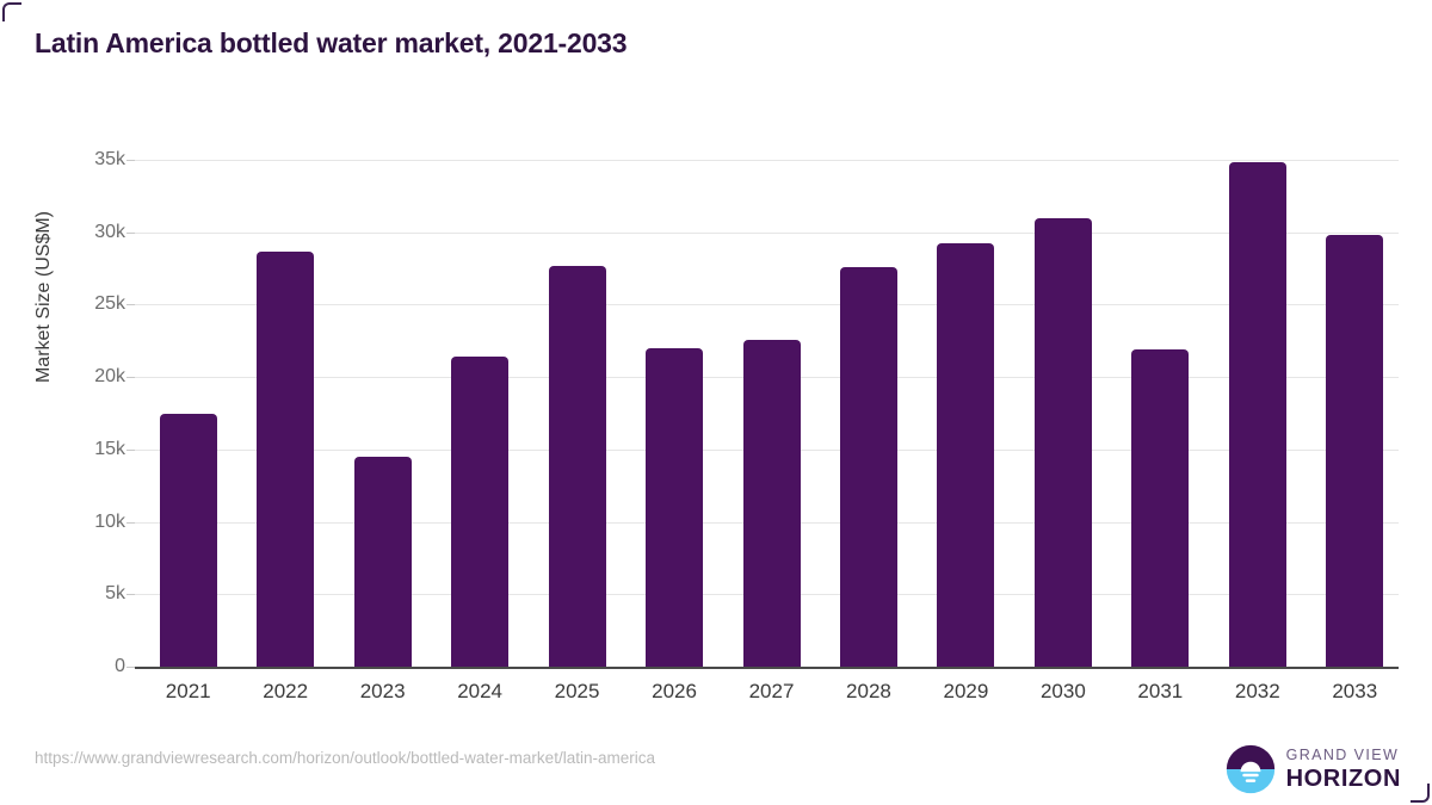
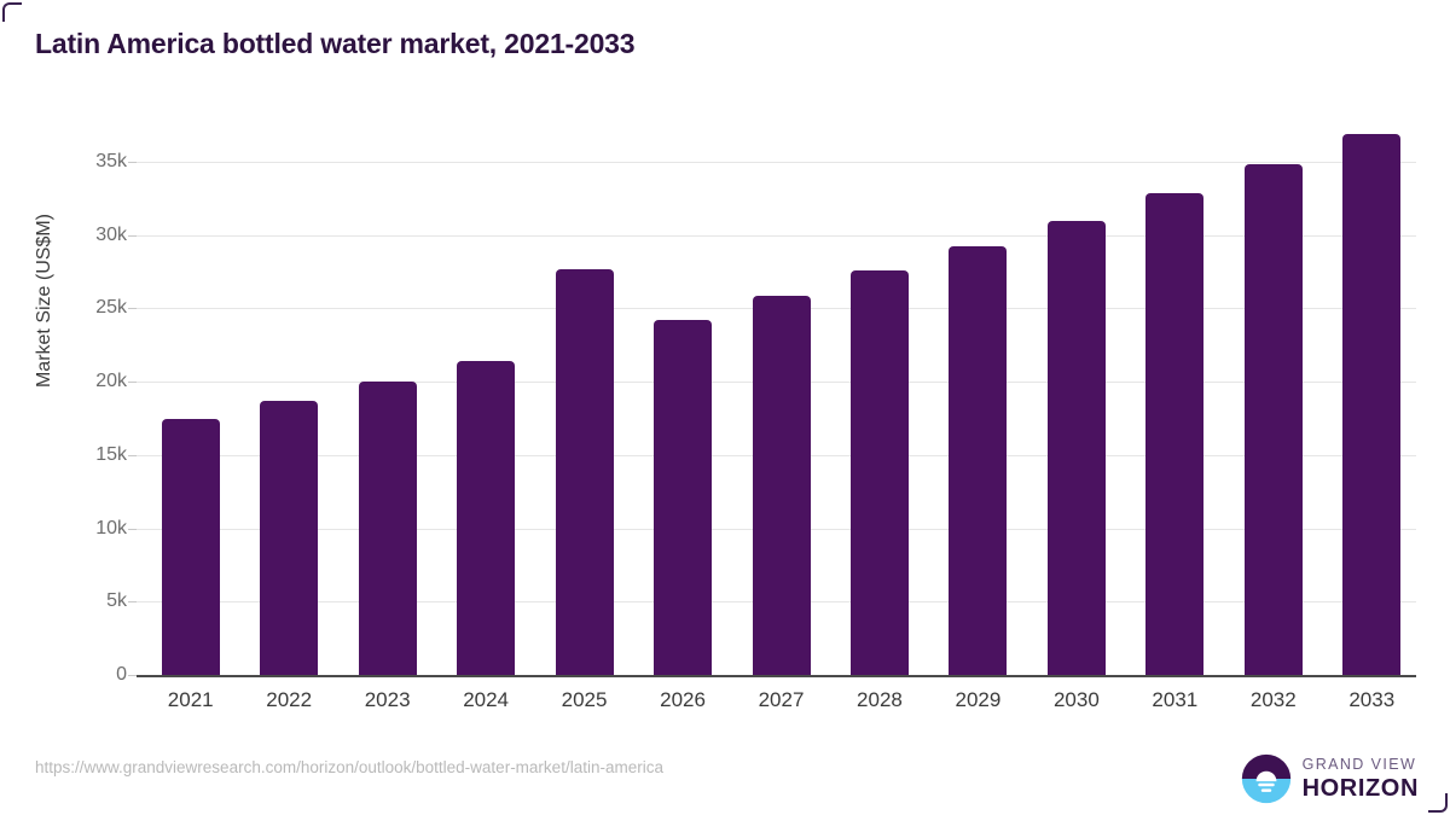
2022: 28.7k -> 18.7k
2023: 14.5k -> 20.0k
2026: 22.0k -> 24.2k
2027: 22.6k -> 25.9k
2031: 21.9k -> 32.8k
2033: 29.8k -> 36.9k
